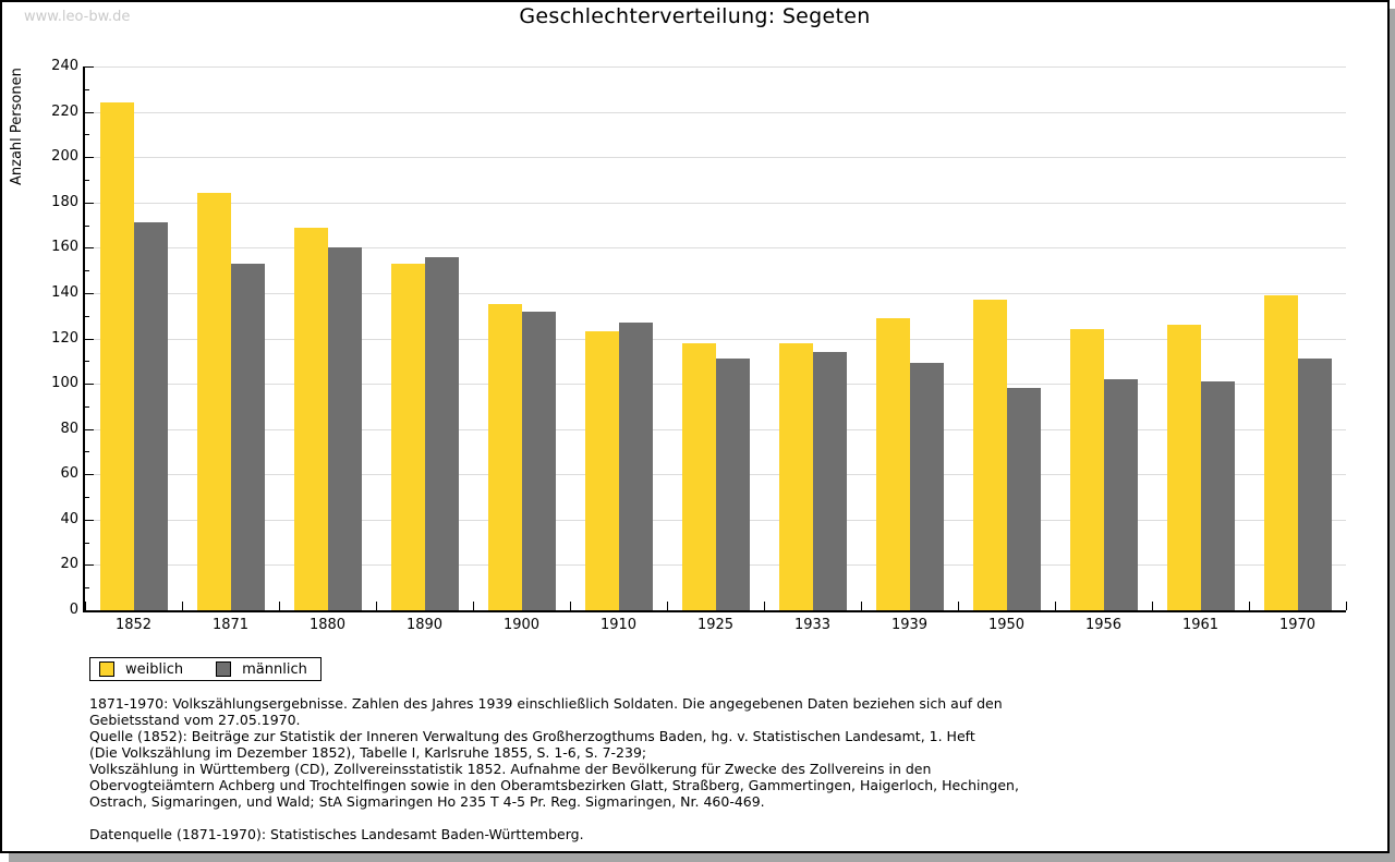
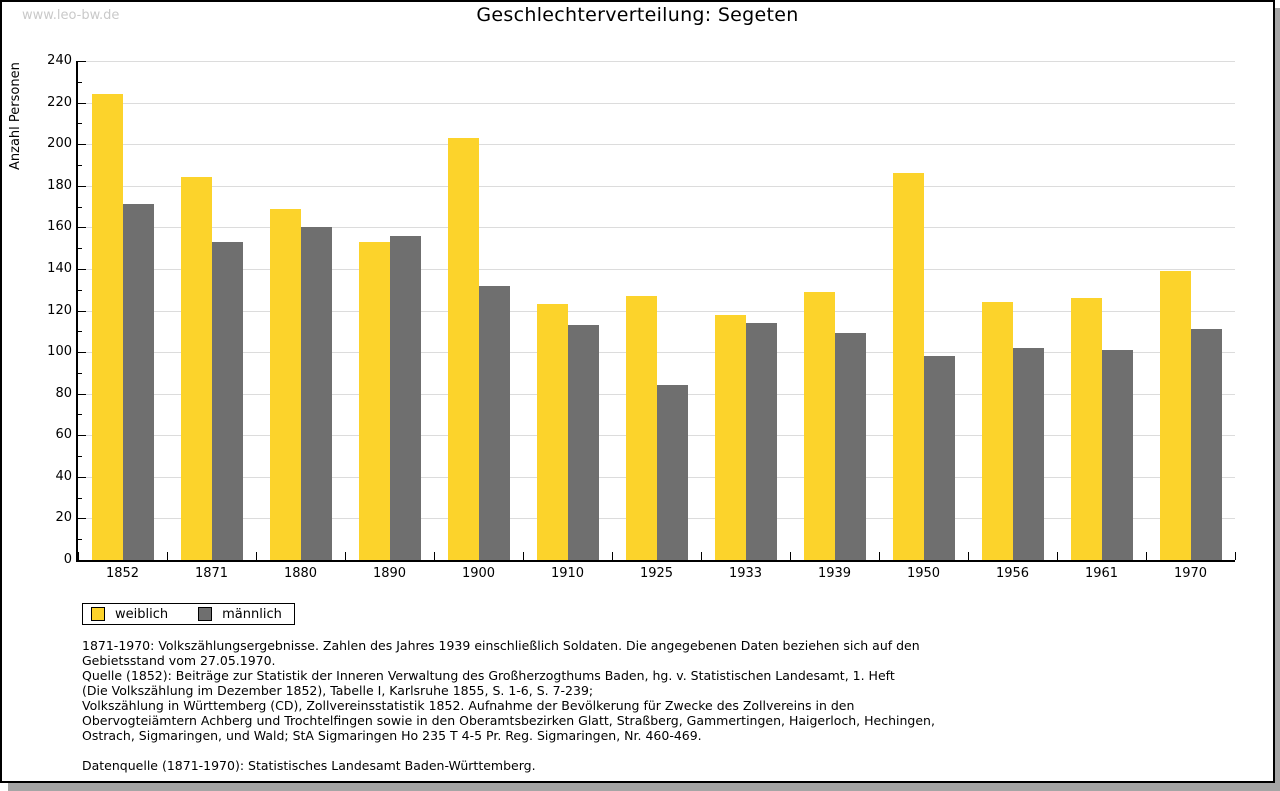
weiblich/1900: 135 -> 203
männlich/1910: 127 -> 113
weiblich/1925: 118 -> 127
männlich/1925: 111 -> 84
weiblich/1950: 137 -> 186
